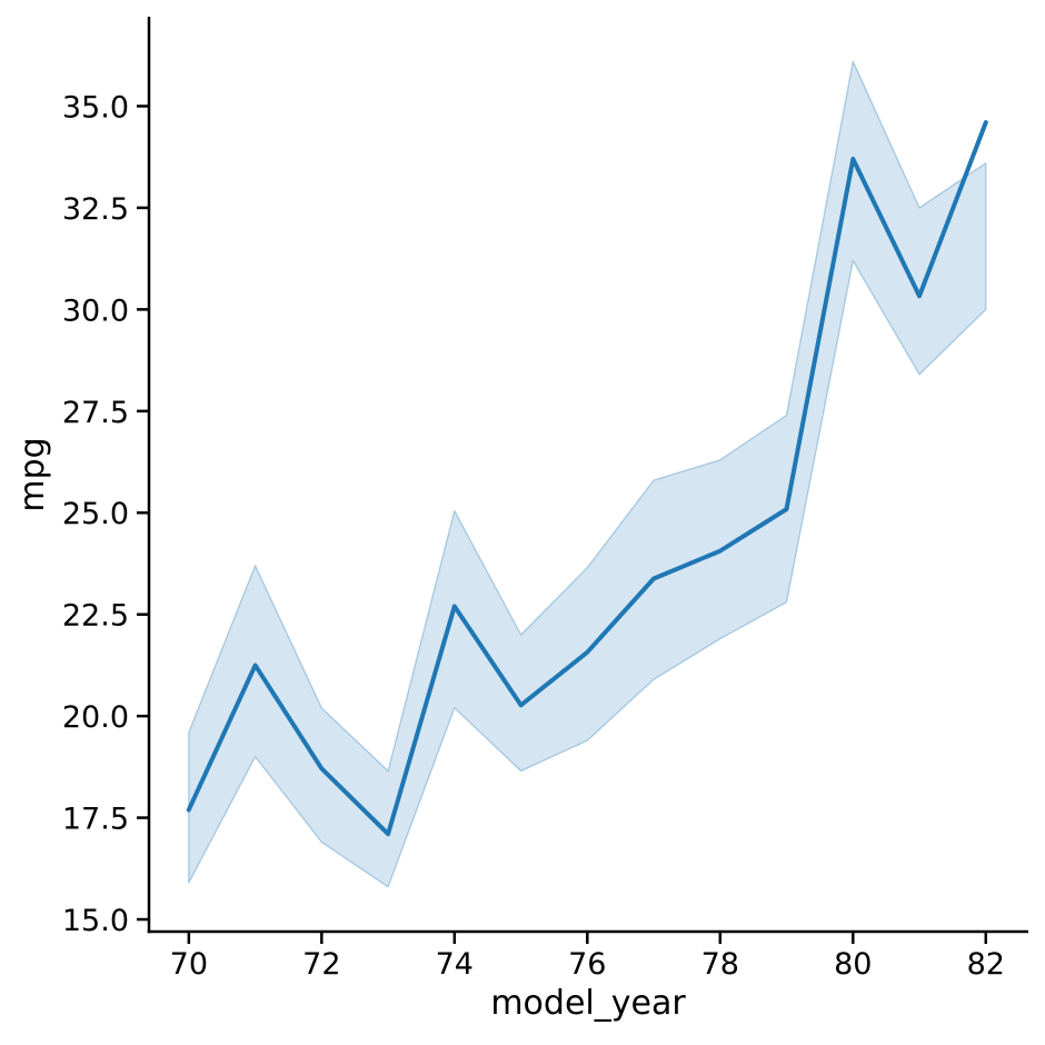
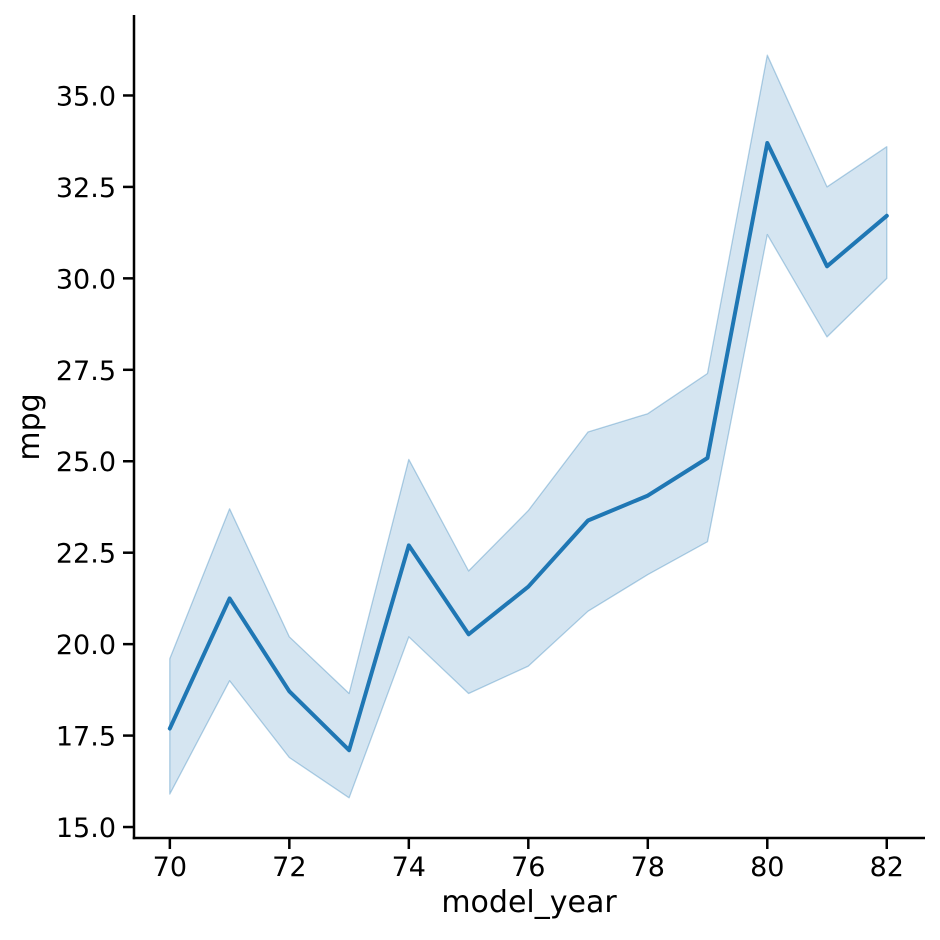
82: 34.6 -> 31.7
